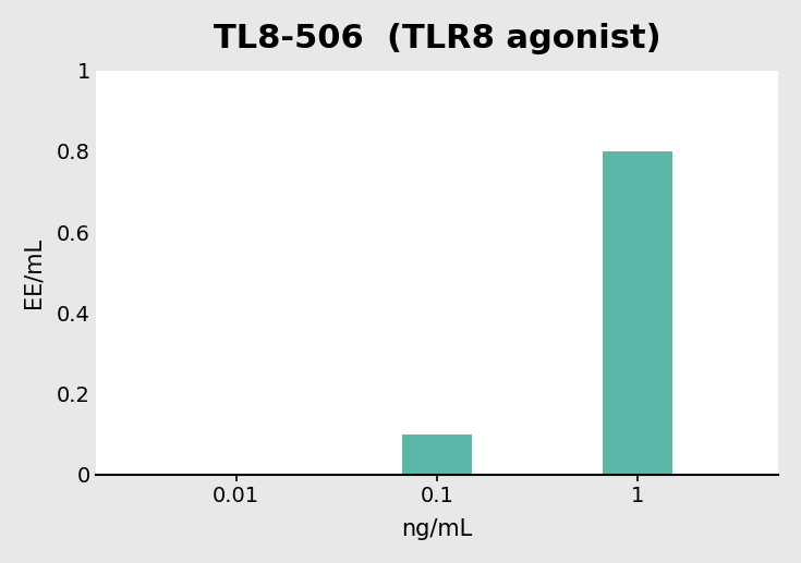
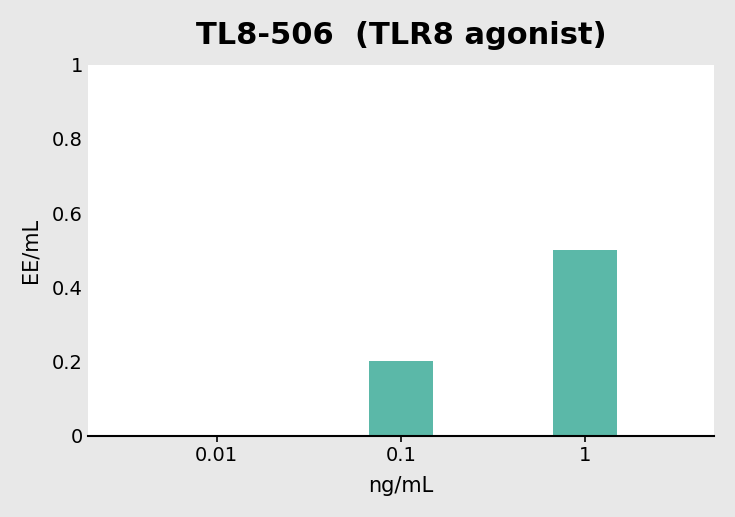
0.1: 0.1 -> 0.2
1: 0.8 -> 0.5
